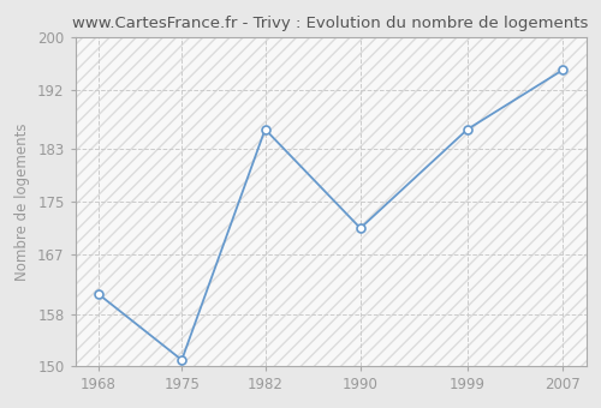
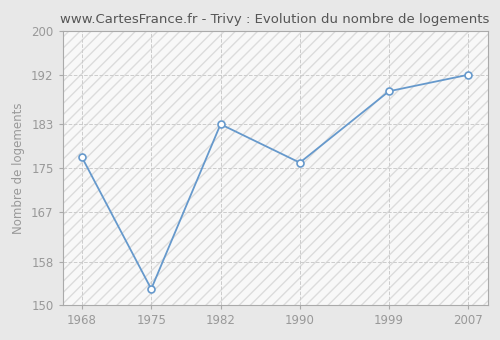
1968: 161 -> 177
1975: 151 -> 153
1982: 186 -> 183
1990: 171 -> 176
1999: 186 -> 189
2007: 195 -> 192
